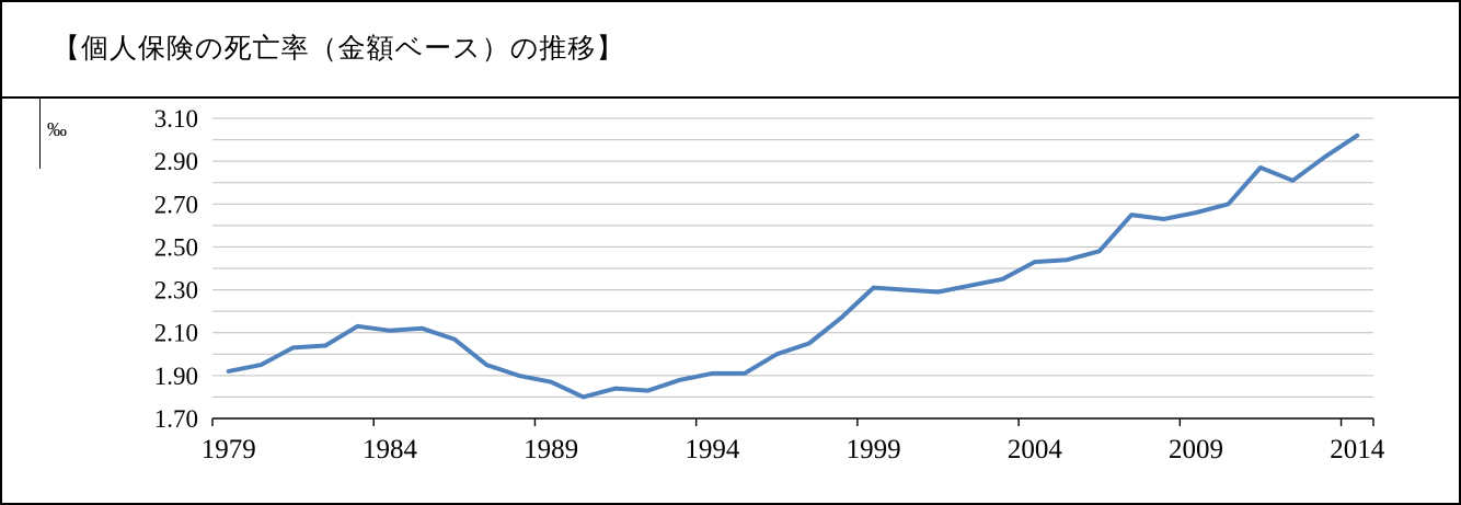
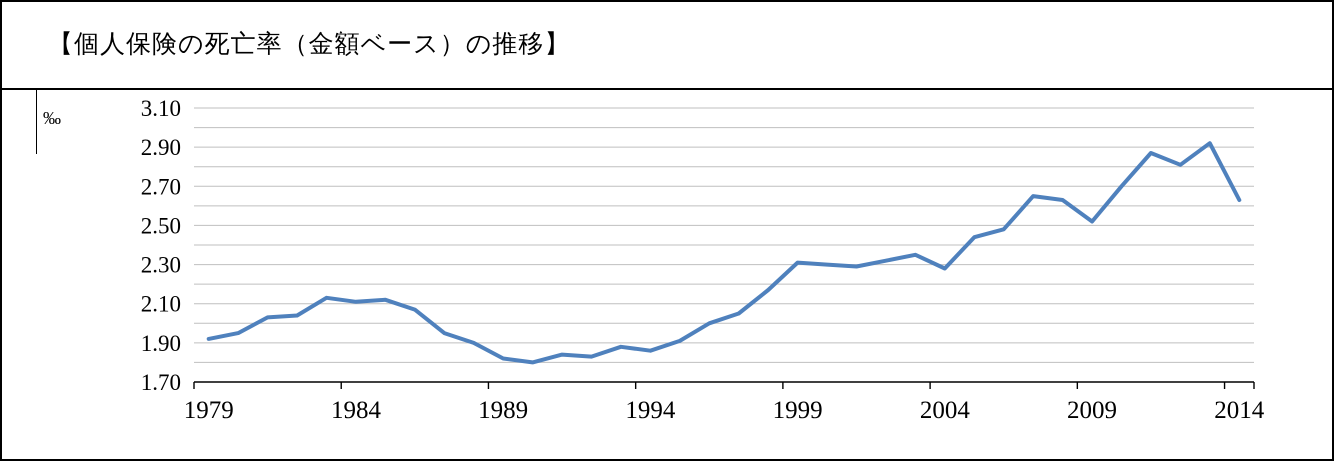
1989: 1.87 -> 1.82
1994: 1.91 -> 1.86
2004: 2.43 -> 2.28
2009: 2.66 -> 2.52
2014: 3.02 -> 2.63
